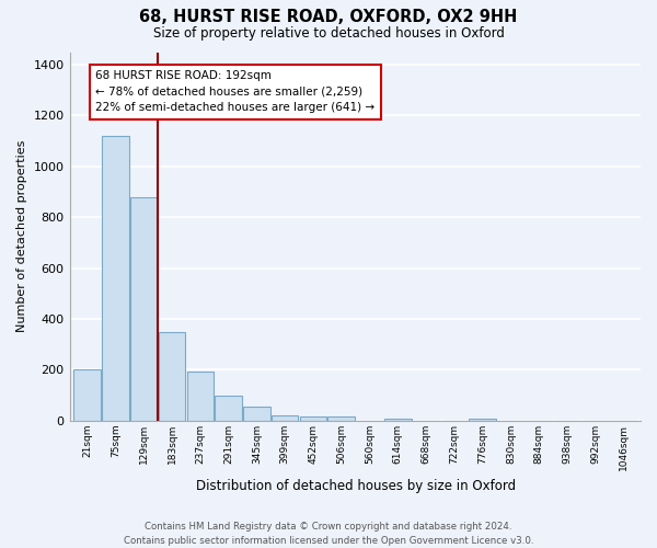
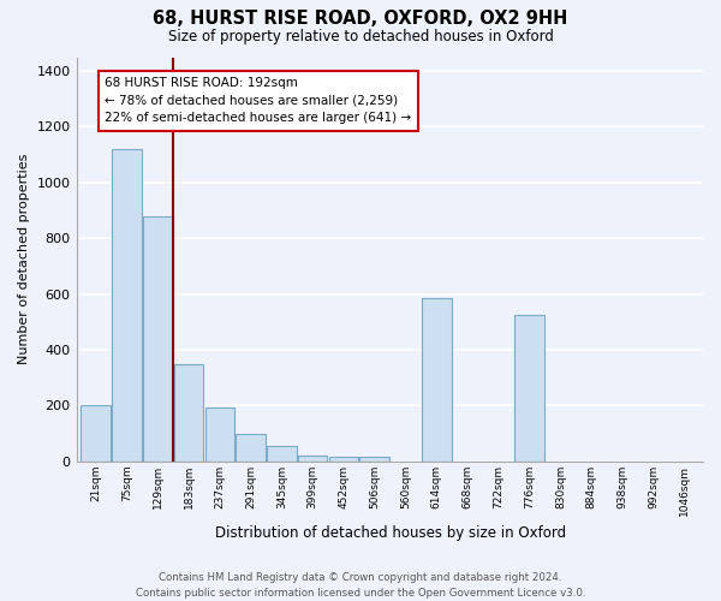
614sqm: 10 -> 585
776sqm: 10 -> 525
